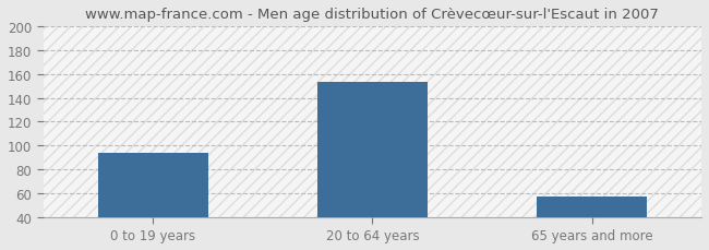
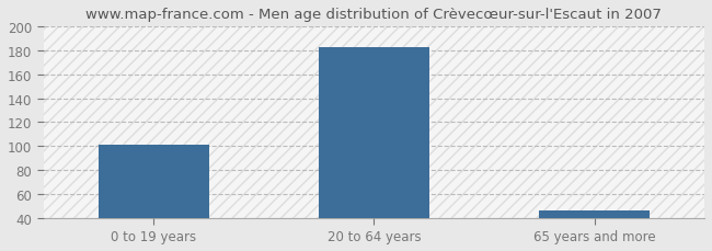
0 to 19 years: 94 -> 101
20 to 64 years: 153 -> 183
65 years and more: 57 -> 46
